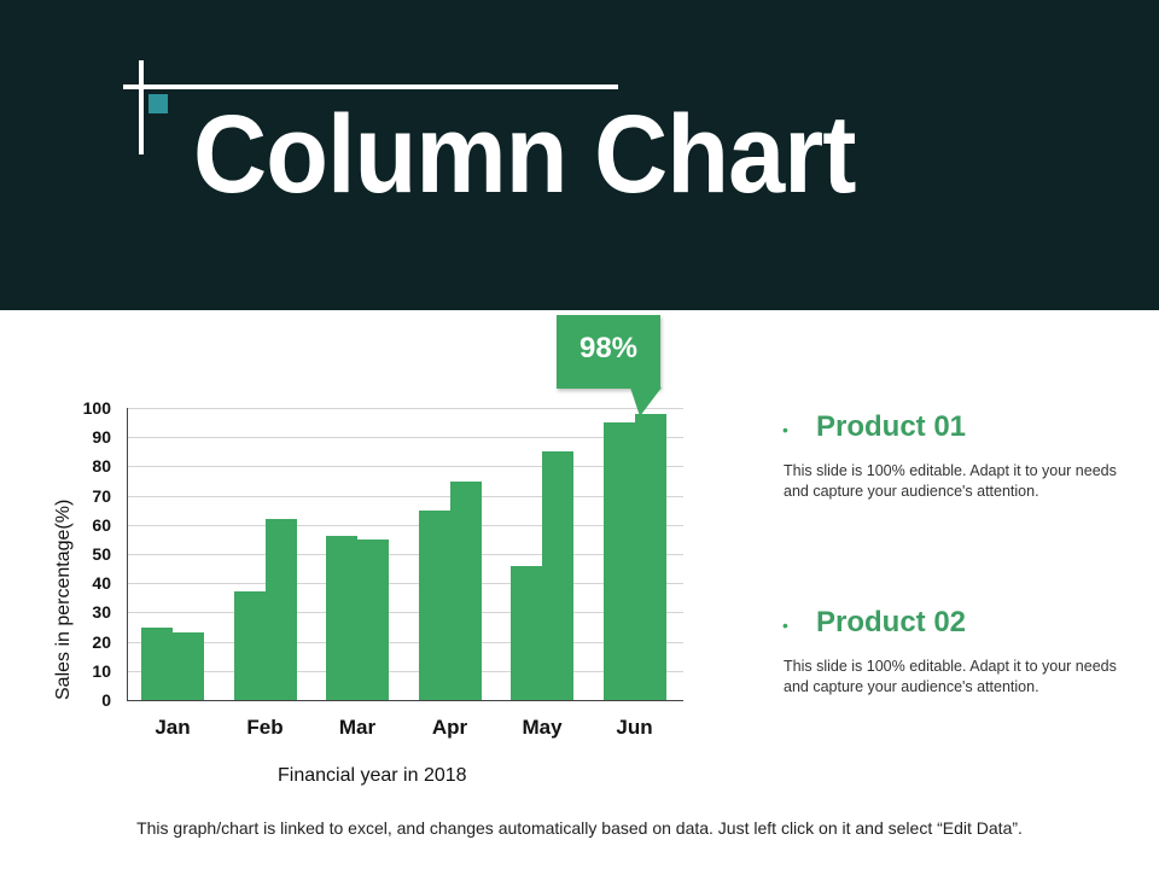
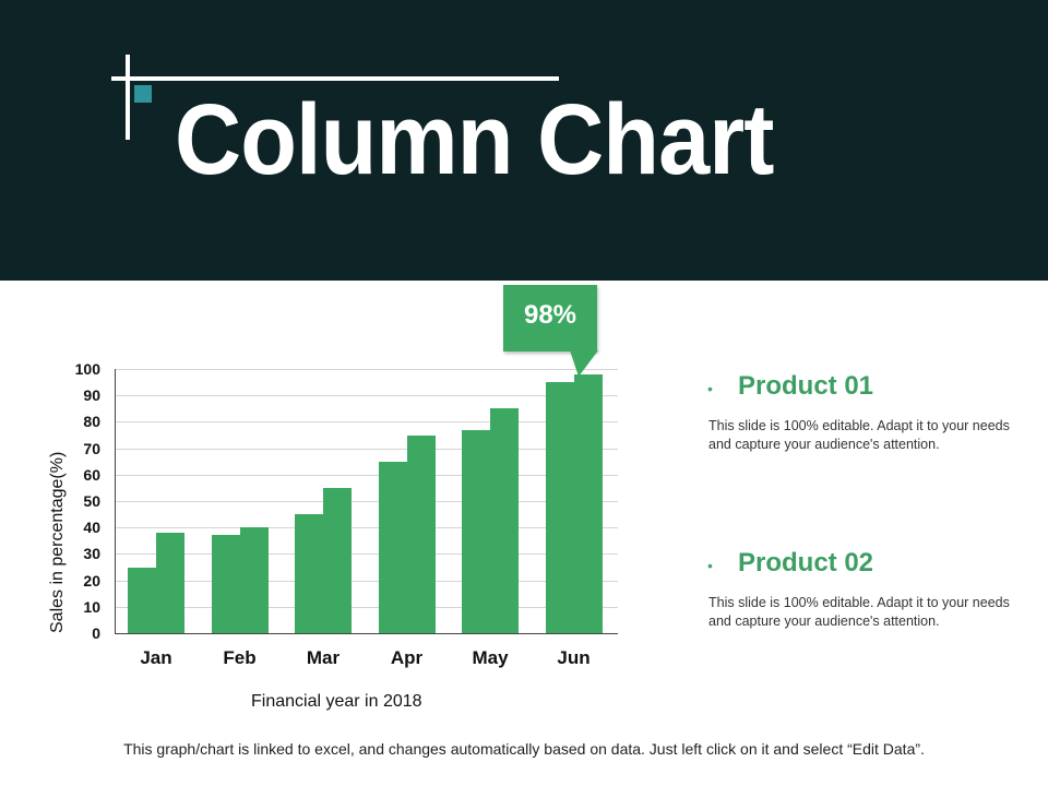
Product 02/Jan: 23 -> 38
Product 02/Feb: 62 -> 40
Product 01/Mar: 56 -> 45
Product 01/May: 46 -> 77
